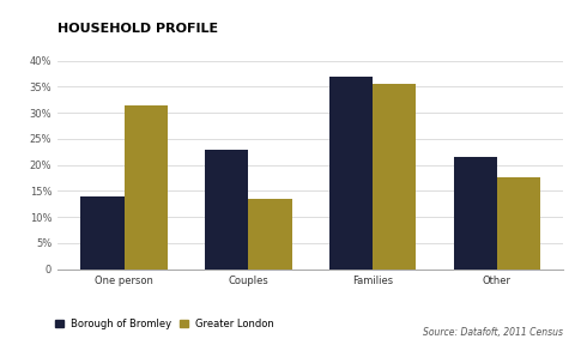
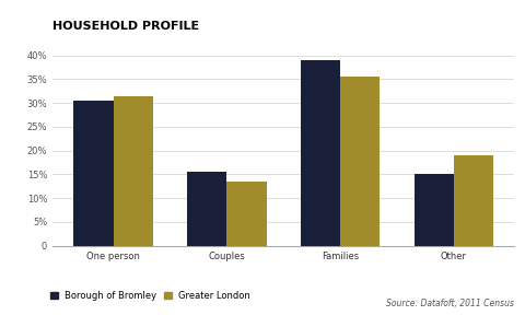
Borough of Bromley/One person: 14.0% -> 30.5%
Borough of Bromley/Couples: 23.0% -> 15.5%
Borough of Bromley/Families: 37.0% -> 39.0%
Borough of Bromley/Other: 21.5% -> 15.0%
Greater London/Other: 17.5% -> 19.0%
